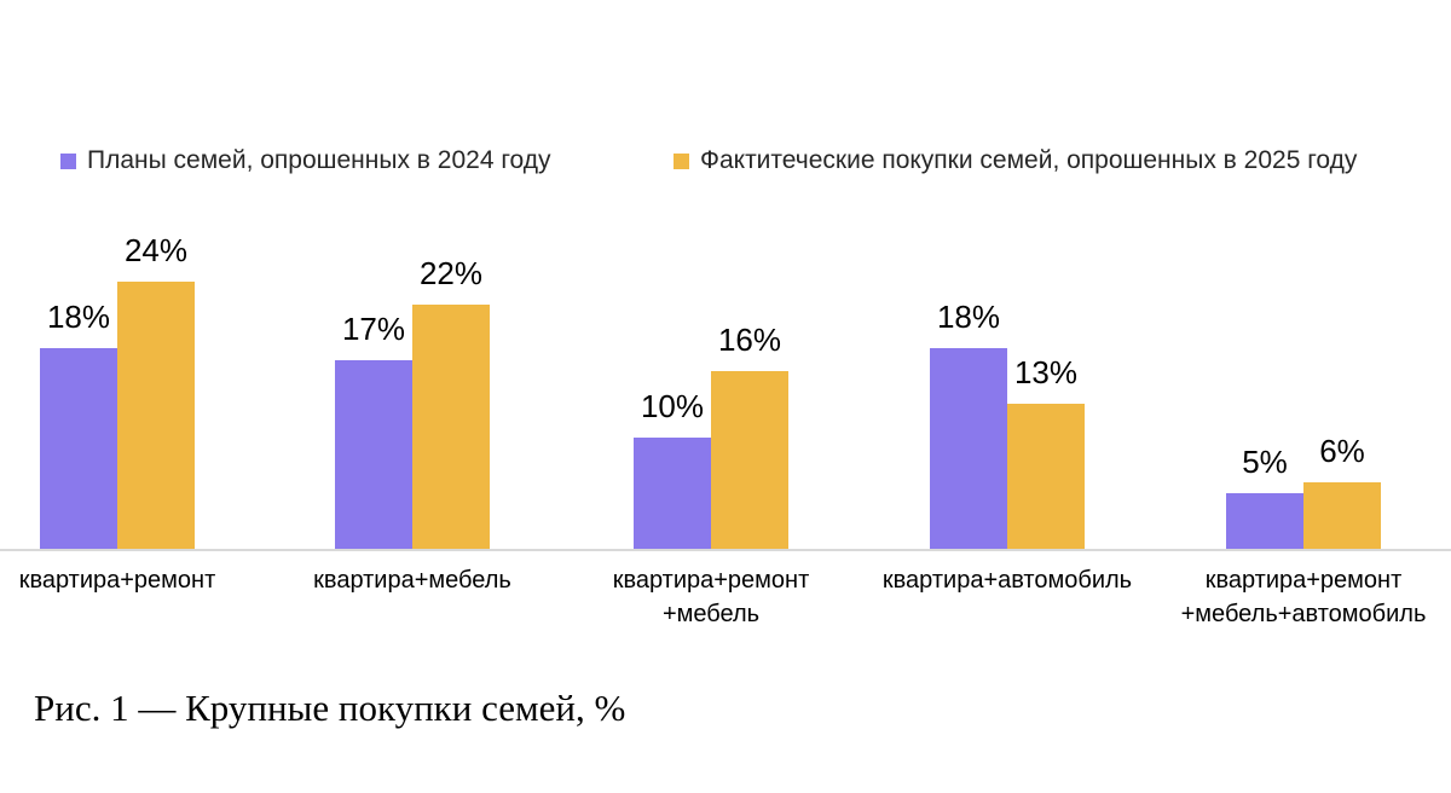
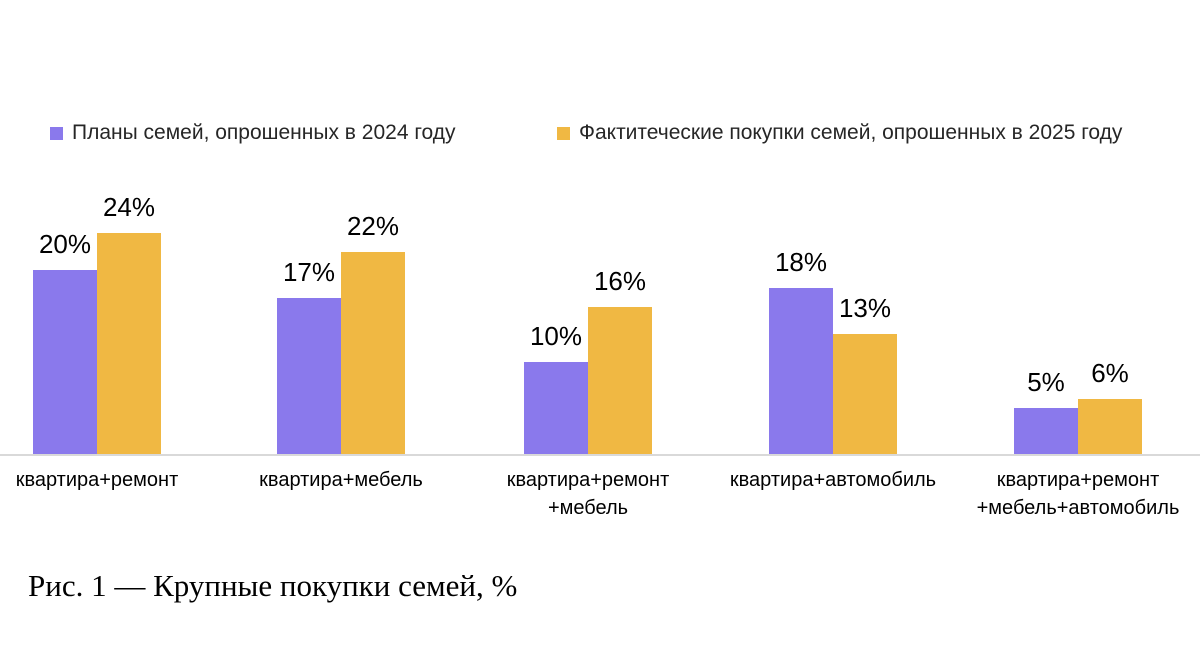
Планы семей, опрошенных в 2024 году/квартира+ремонт: 18% -> 20%
